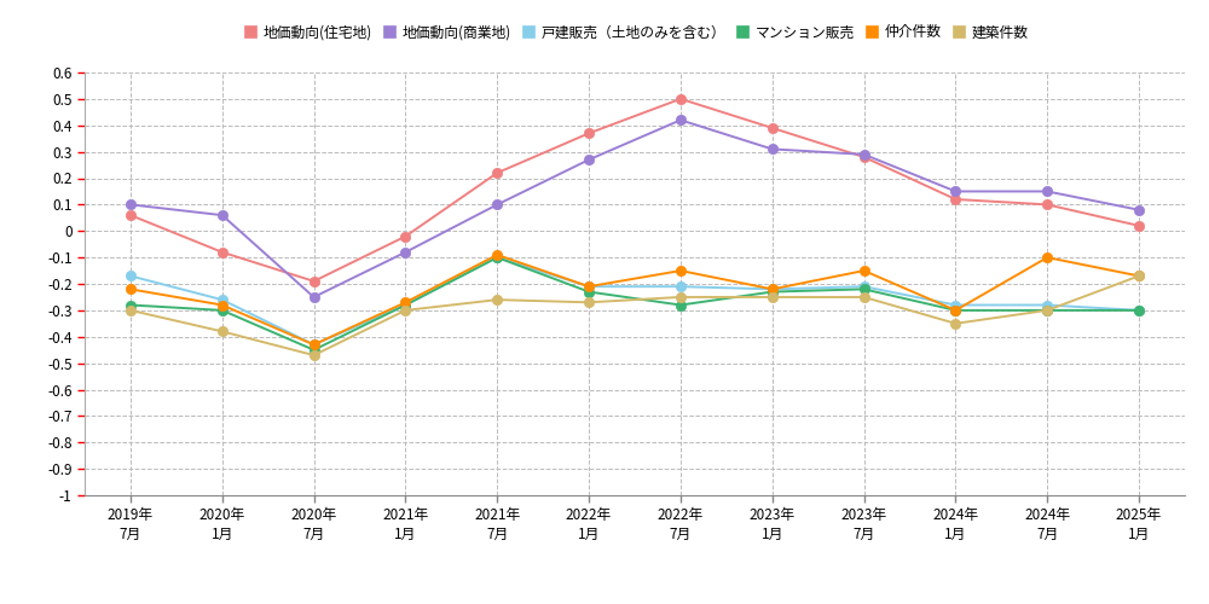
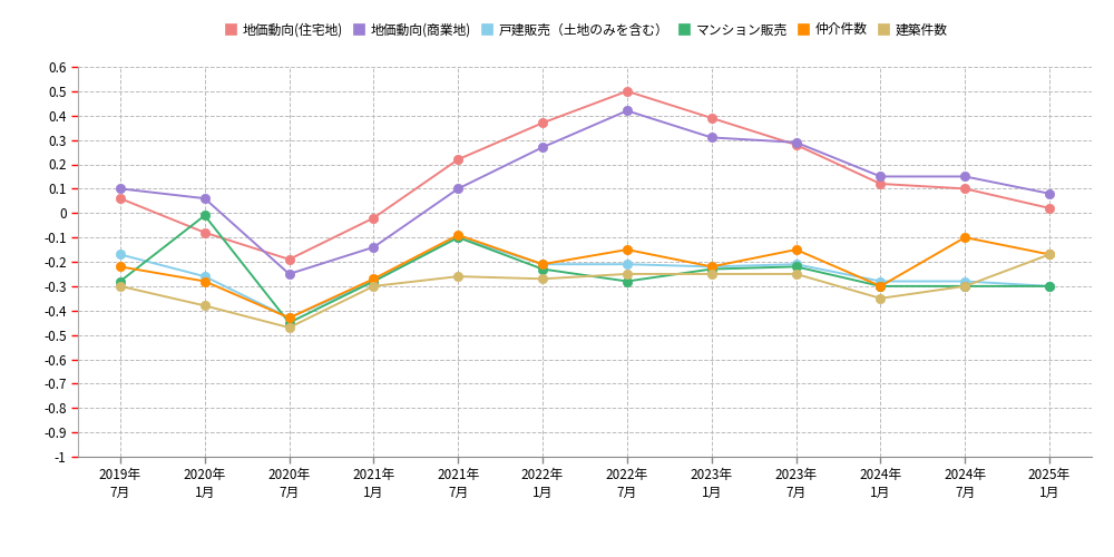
マンション販売/2020年 1月: -0.30 -> -0.01
地価動向(商業地)/2021年 1月: -0.08 -> -0.14
